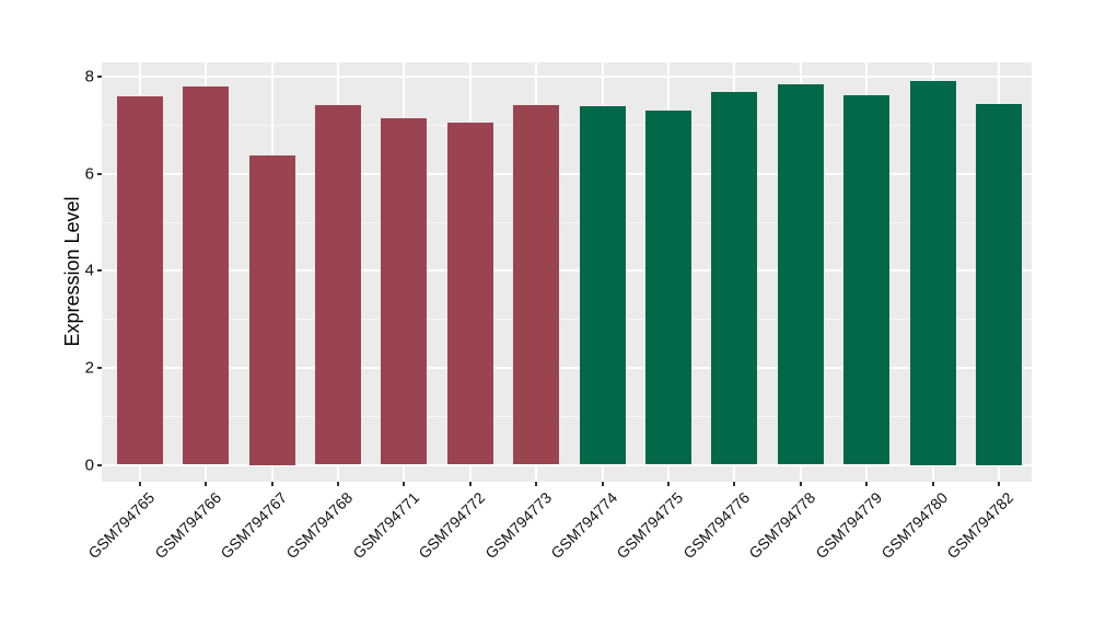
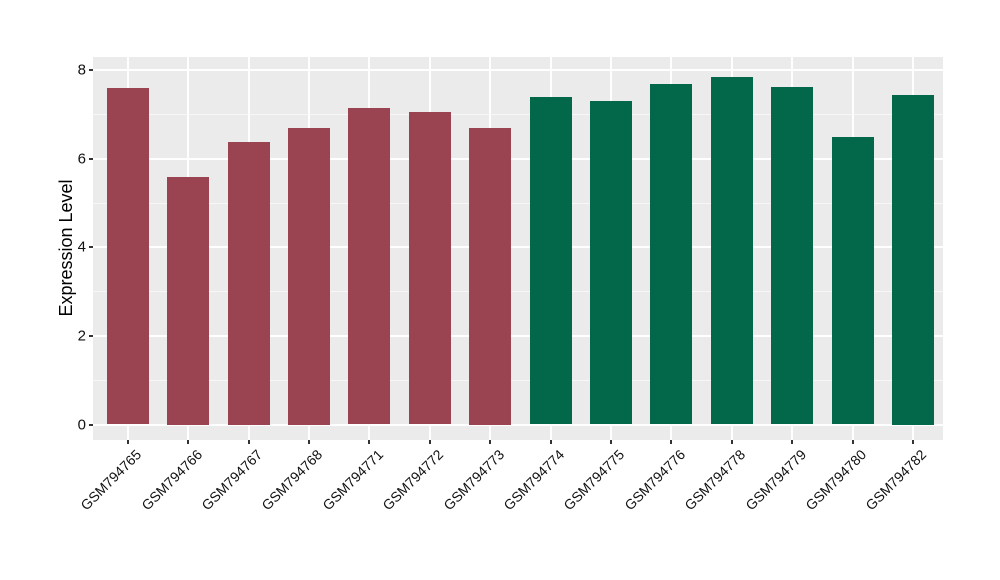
GSM794766: 7.8 -> 5.6
GSM794768: 7.4 -> 6.7
GSM794773: 7.4 -> 6.7
GSM794780: 7.9 -> 6.5
